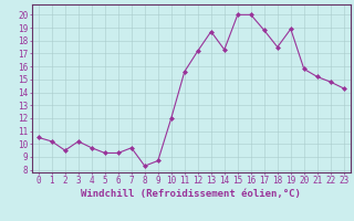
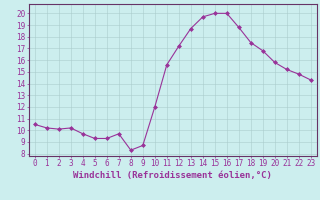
2: 9.5 -> 10.1
14: 17.3 -> 19.7
19: 18.9 -> 16.8
